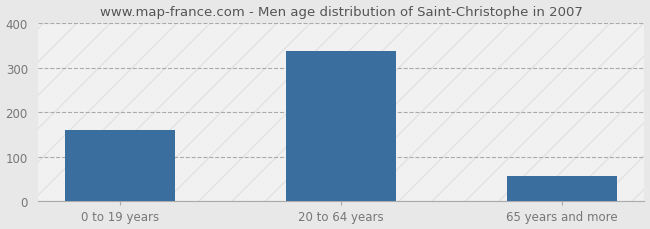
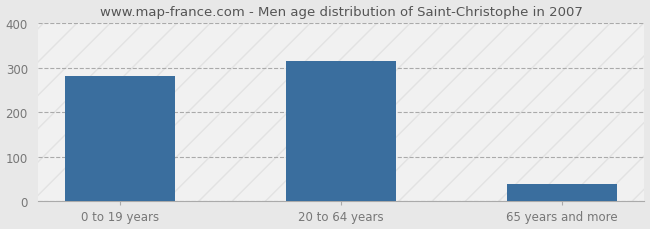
0 to 19 years: 160 -> 280
20 to 64 years: 338 -> 315
65 years and more: 57 -> 40
